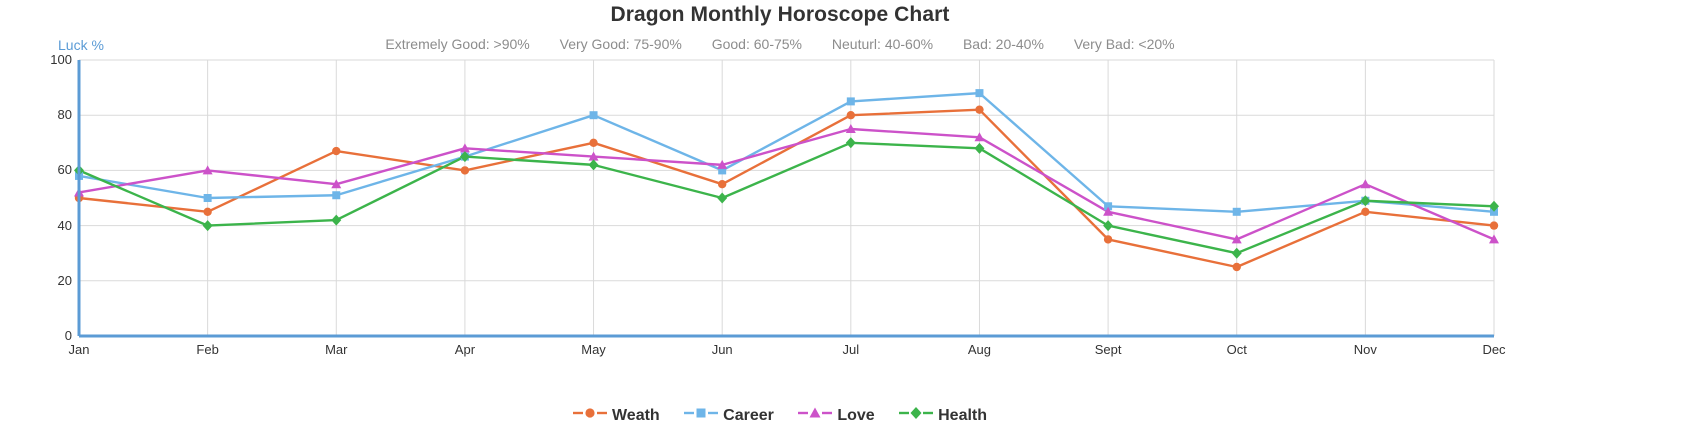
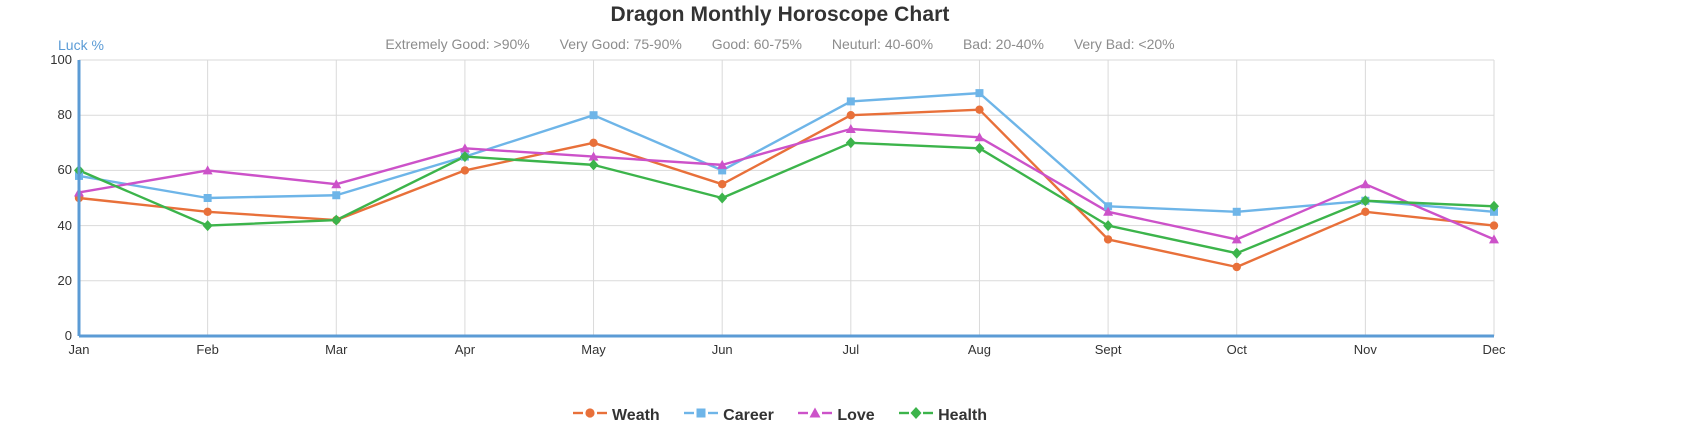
Weath/Mar: 67 -> 42
